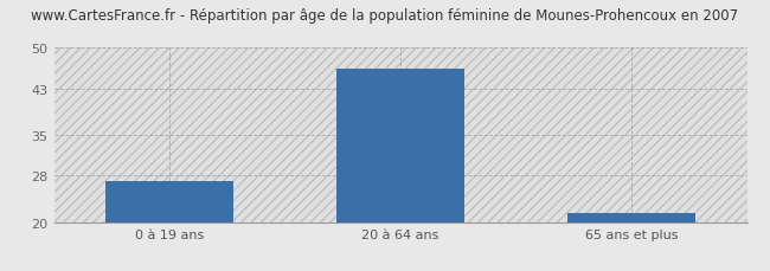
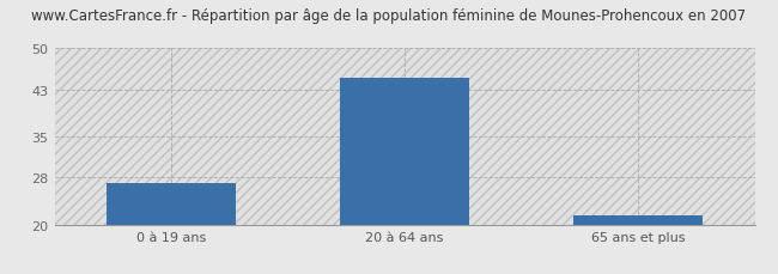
20 à 64 ans: 46.5 -> 45.0
